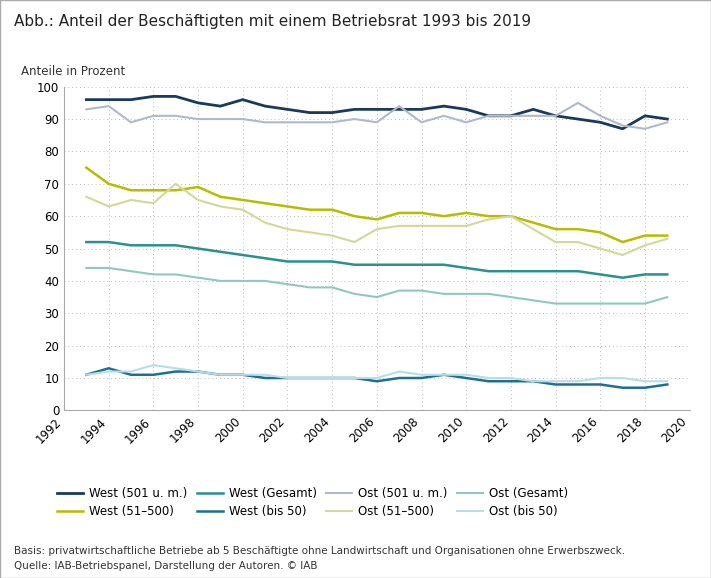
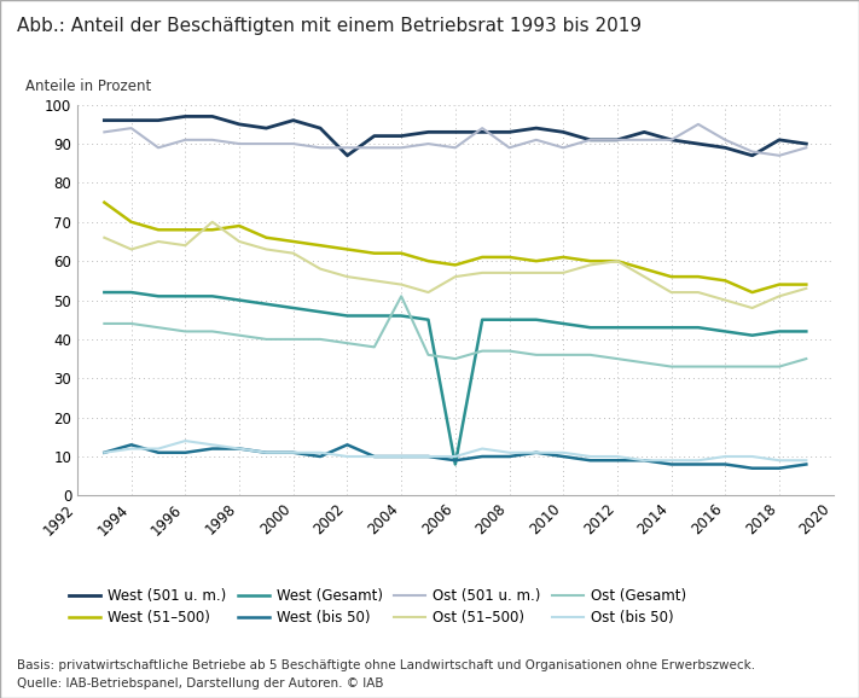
West (501 u. m.)/2002: 93 -> 87
West (bis 50)/2002: 10 -> 13
Ost (Gesamt)/2004: 38 -> 51
West (Gesamt)/2006: 45 -> 8
